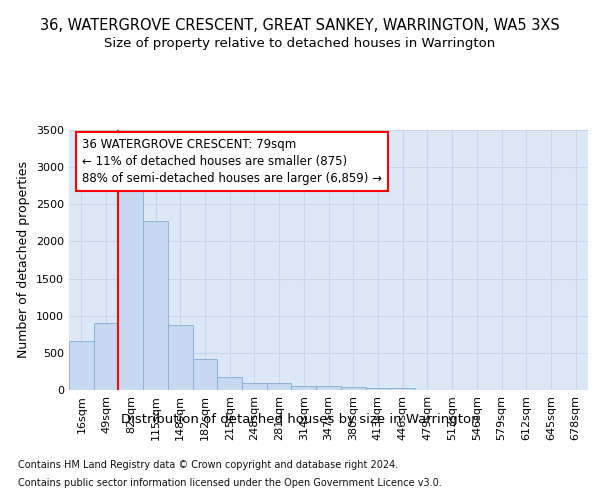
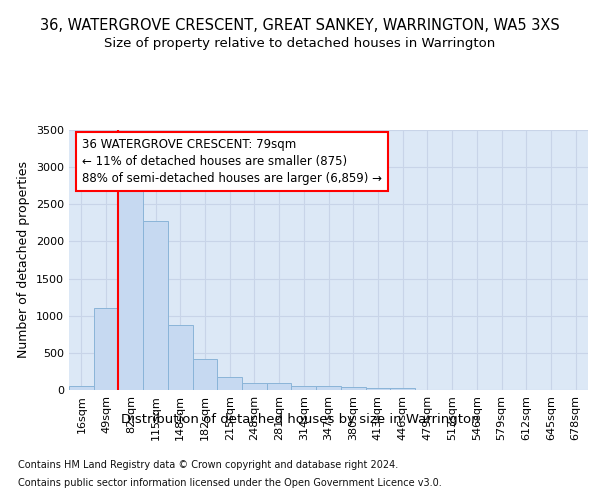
16sqm: 660 -> 50
49sqm: 900 -> 1100
